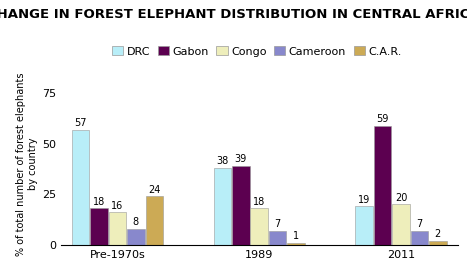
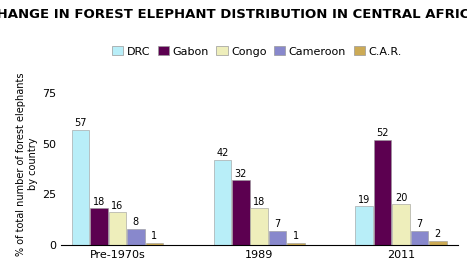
C.A.R./Pre-1970s: 24 -> 1
DRC/1989: 38 -> 42
Gabon/1989: 39 -> 32
Gabon/2011: 59 -> 52
